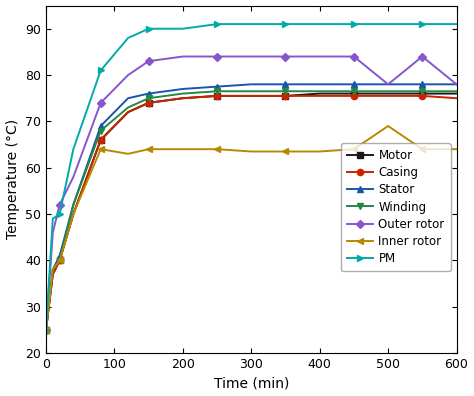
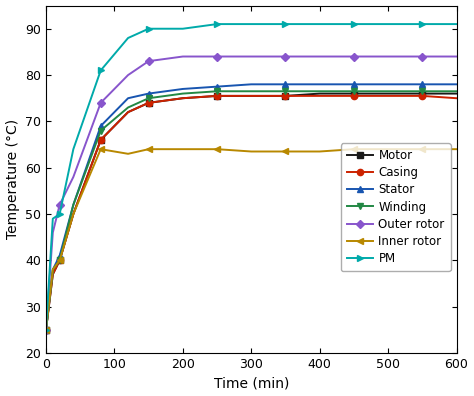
Outer rotor/500: 78 -> 84
Inner rotor/500: 69.0 -> 64.0
Outer rotor/600: 78 -> 84
